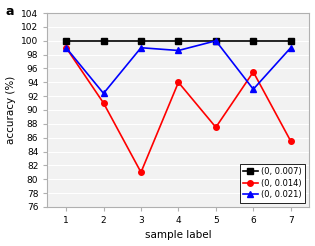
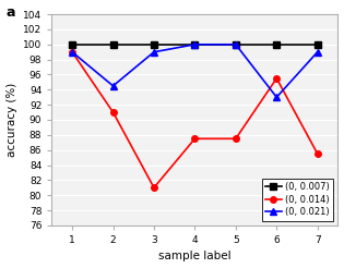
(0, 0.021)/2: 92.4 -> 94.5
(0, 0.014)/4: 94.0 -> 87.5
(0, 0.021)/4: 98.6 -> 100.0
